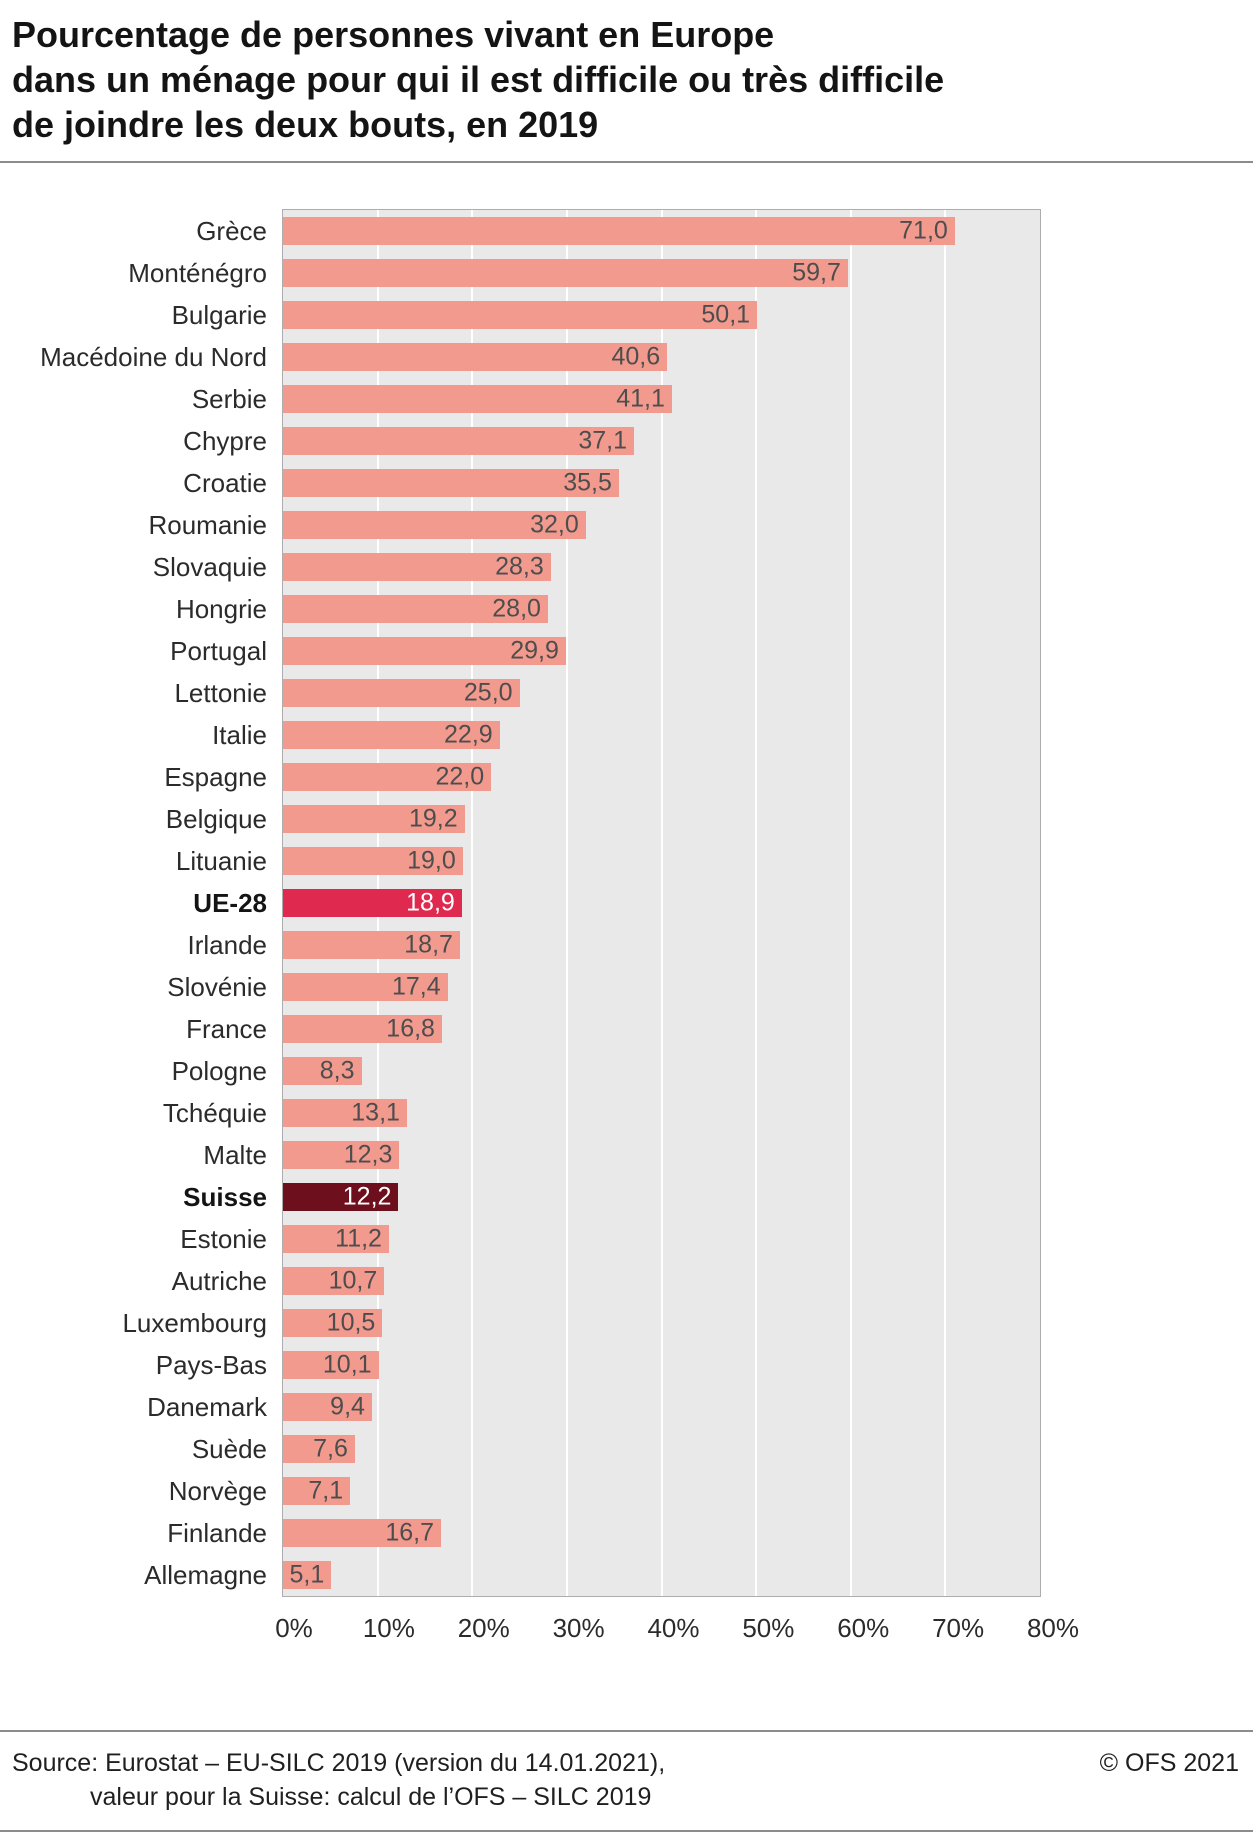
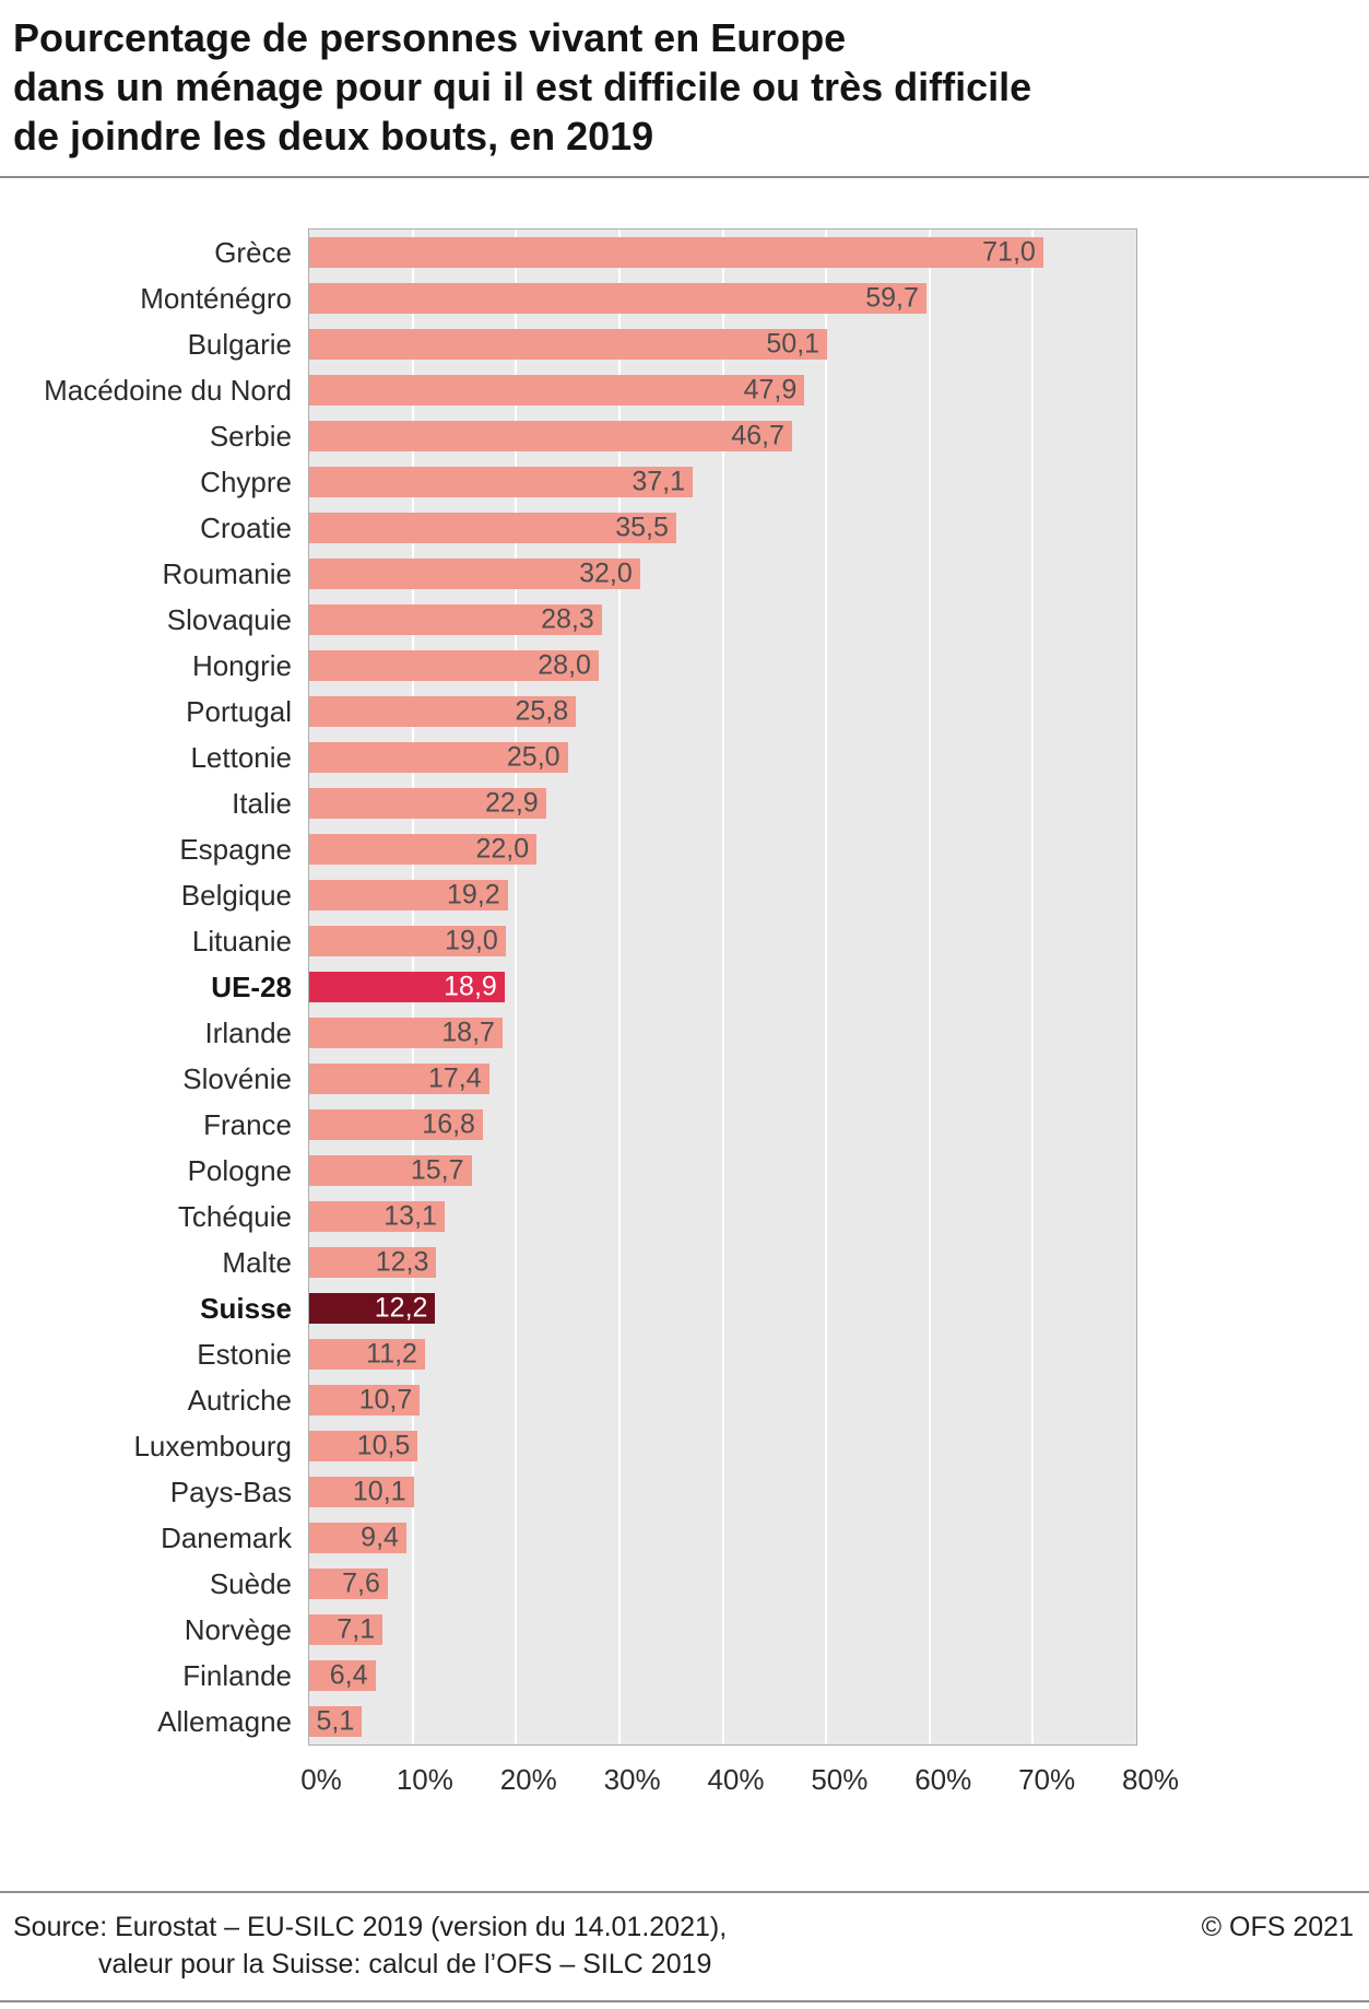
Macédoine du Nord: 40,6 -> 47,9
Serbie: 41,1 -> 46,7
Portugal: 29,9 -> 25,8
Pologne: 8,3 -> 15,7
Finlande: 16,7 -> 6,4
